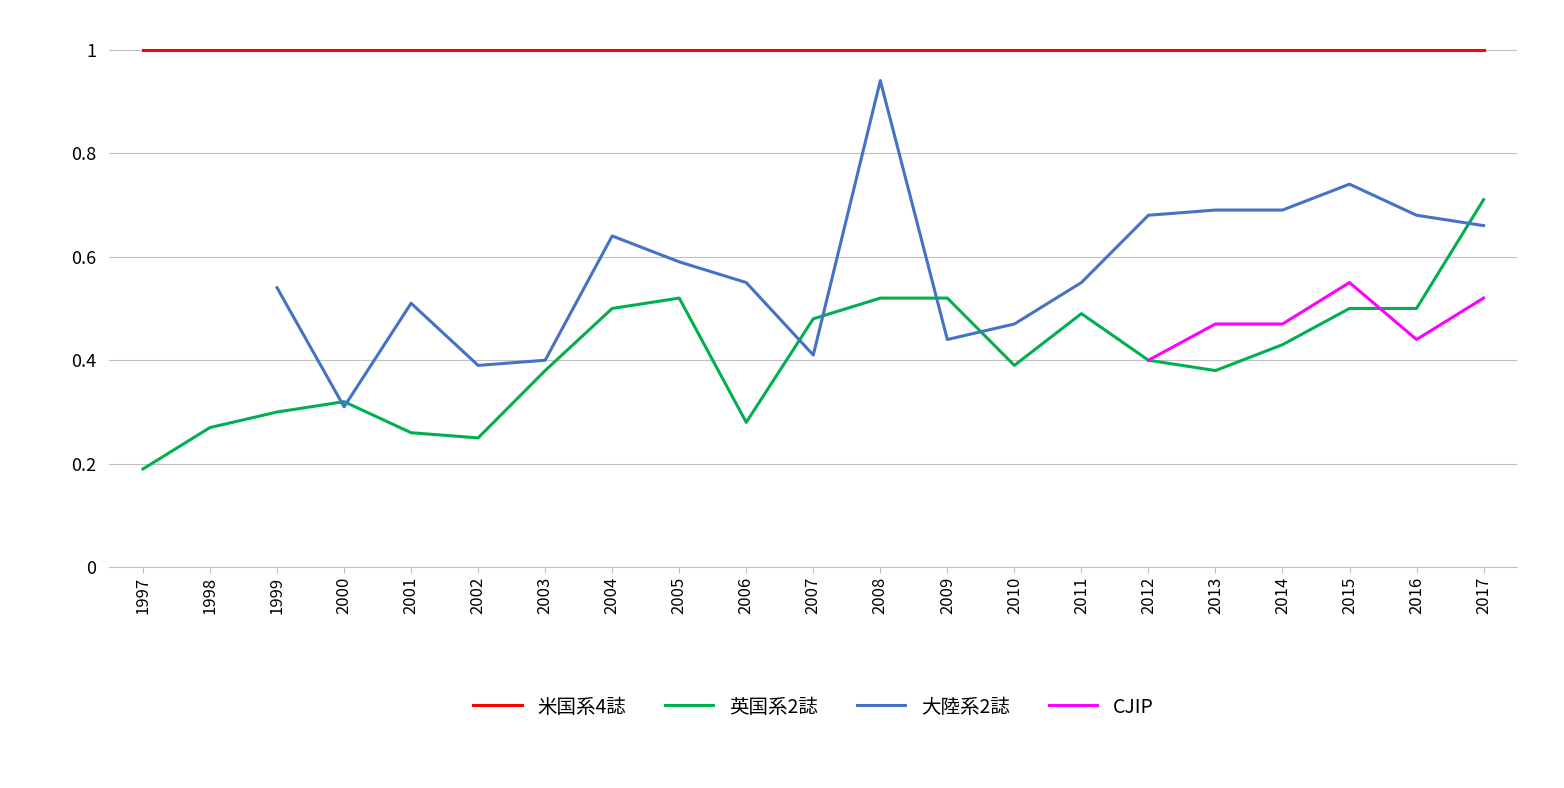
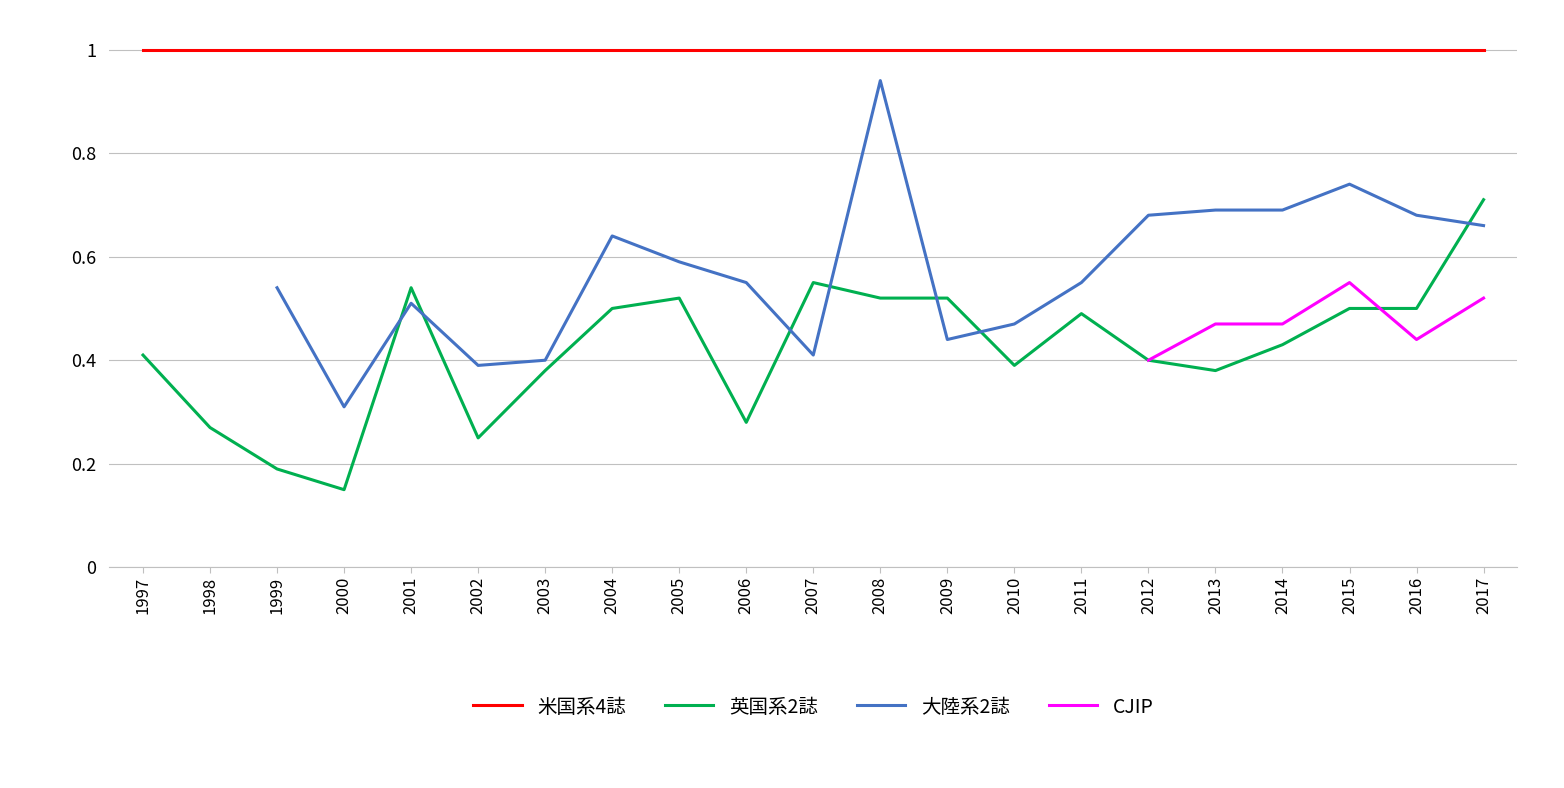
英国系2誌/1997: 0.19 -> 0.41
英国系2誌/1999: 0.30 -> 0.19
英国系2誌/2000: 0.32 -> 0.15
英国系2誌/2001: 0.26 -> 0.54
英国系2誌/2007: 0.48 -> 0.55
